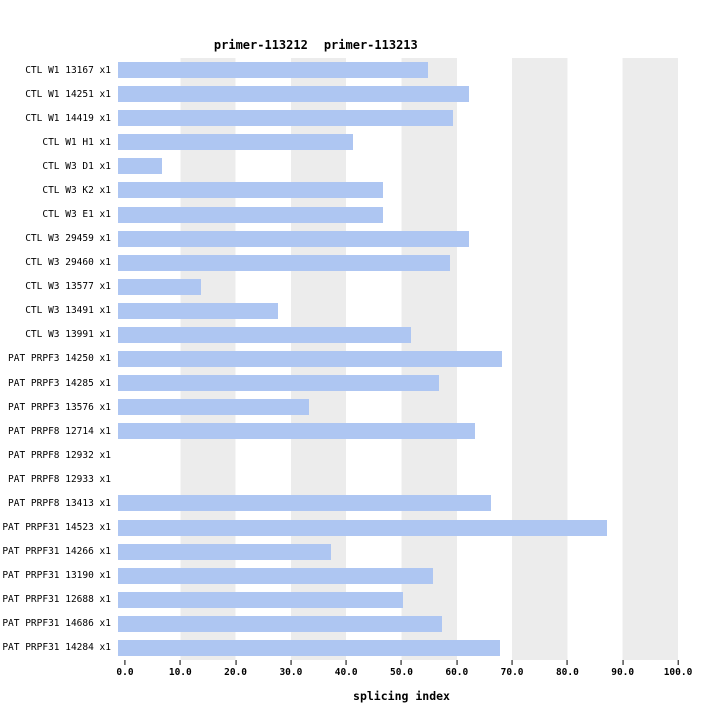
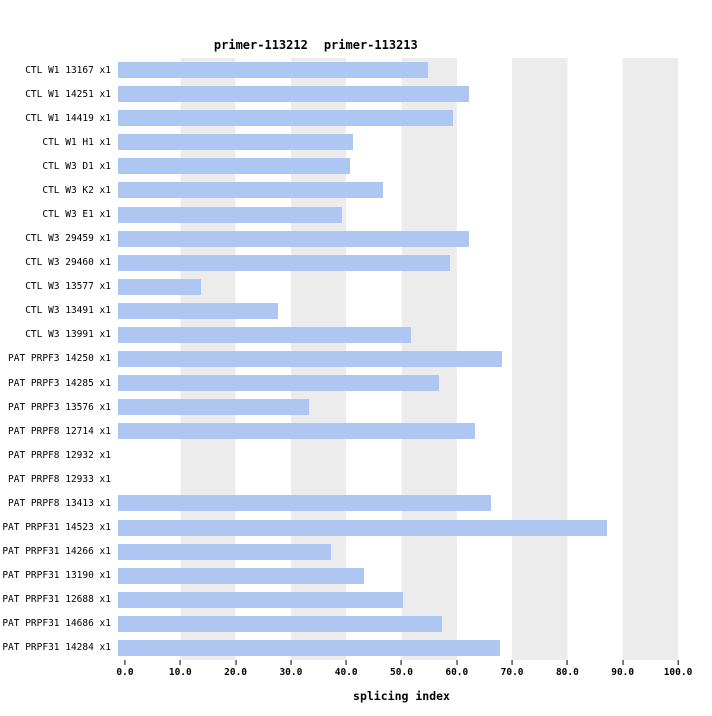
CTL W3 D1 x1: 8 -> 42
CTL W3 E1 x1: 48 -> 40
PAT PRPF31 13190 x1: 57 -> 44
